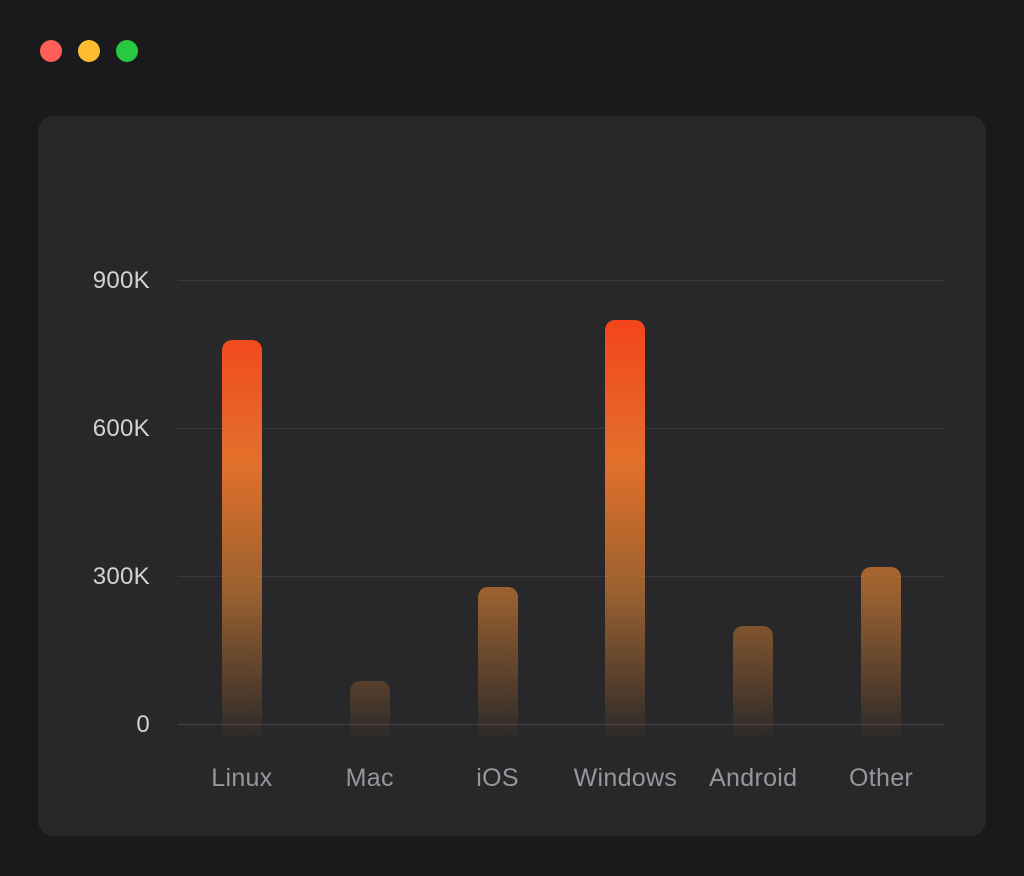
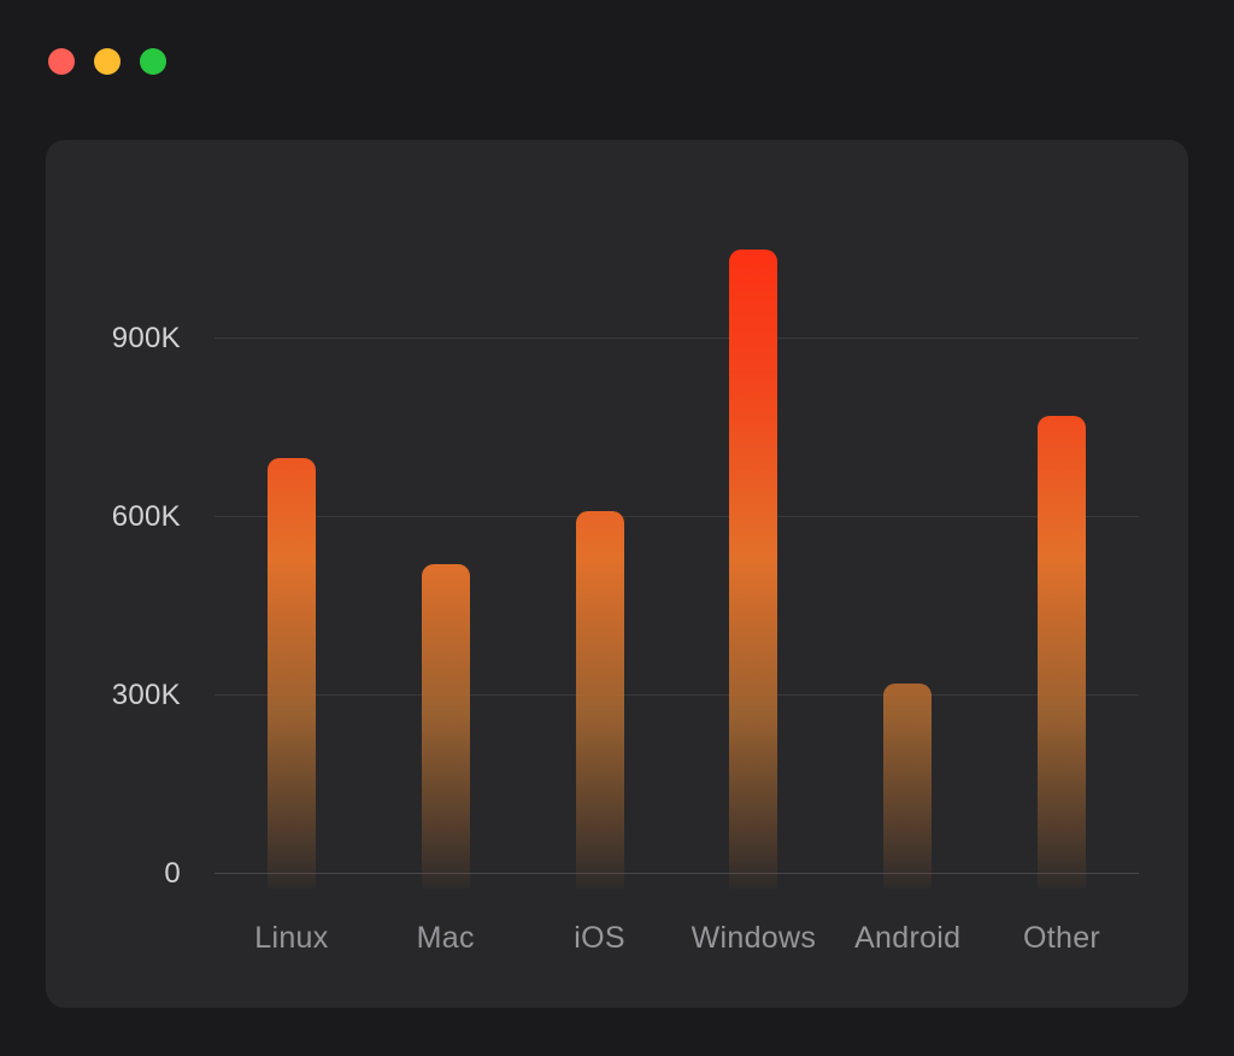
Linux: 780K -> 700K
Mac: 90K -> 520K
iOS: 280K -> 610K
Windows: 820K -> 1050K
Android: 200K -> 320K
Other: 320K -> 770K
